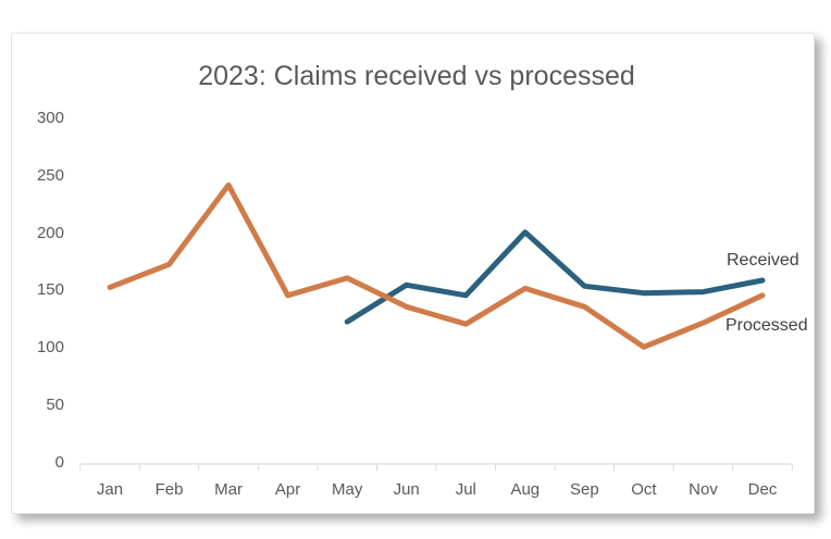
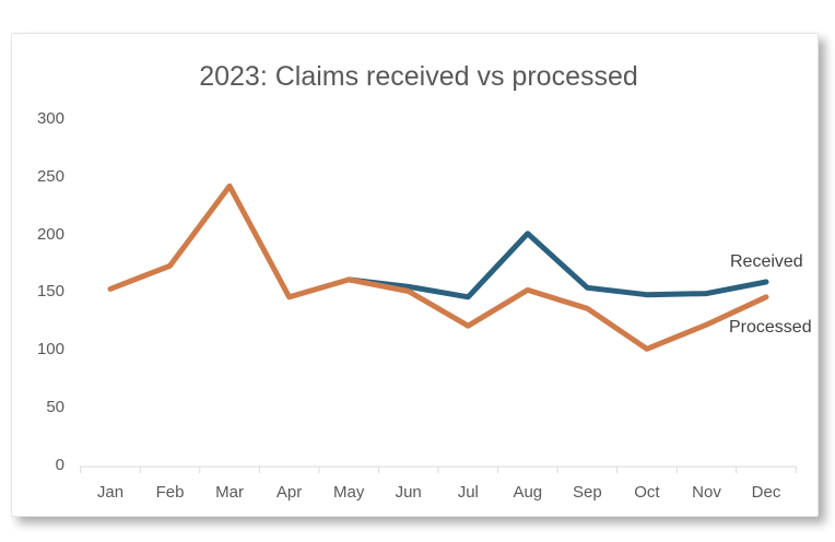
Received/May: 122 -> 160
Processed/Jun: 135 -> 150
